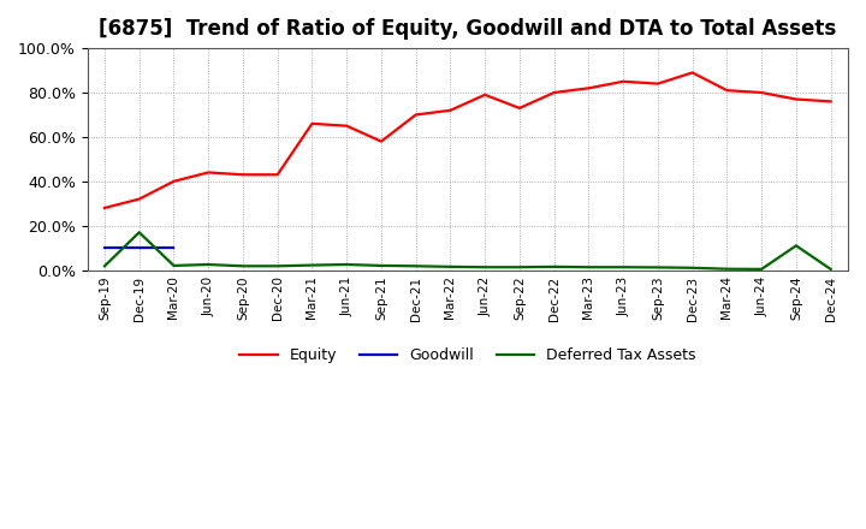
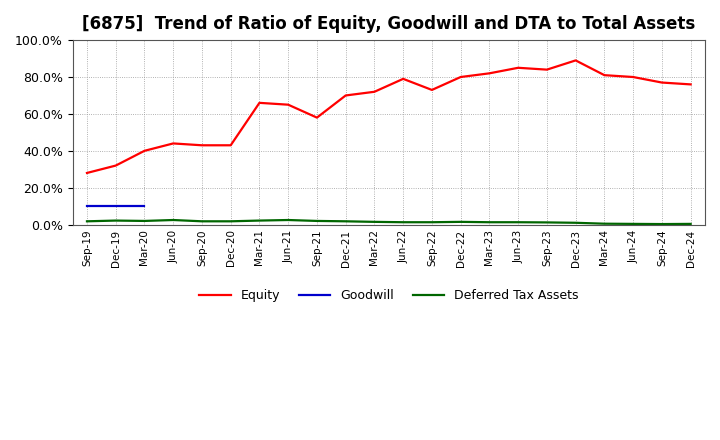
Deferred Tax Assets/Dec-19: 17% -> 2%
Deferred Tax Assets/Sep-24: 11% -> 0%
